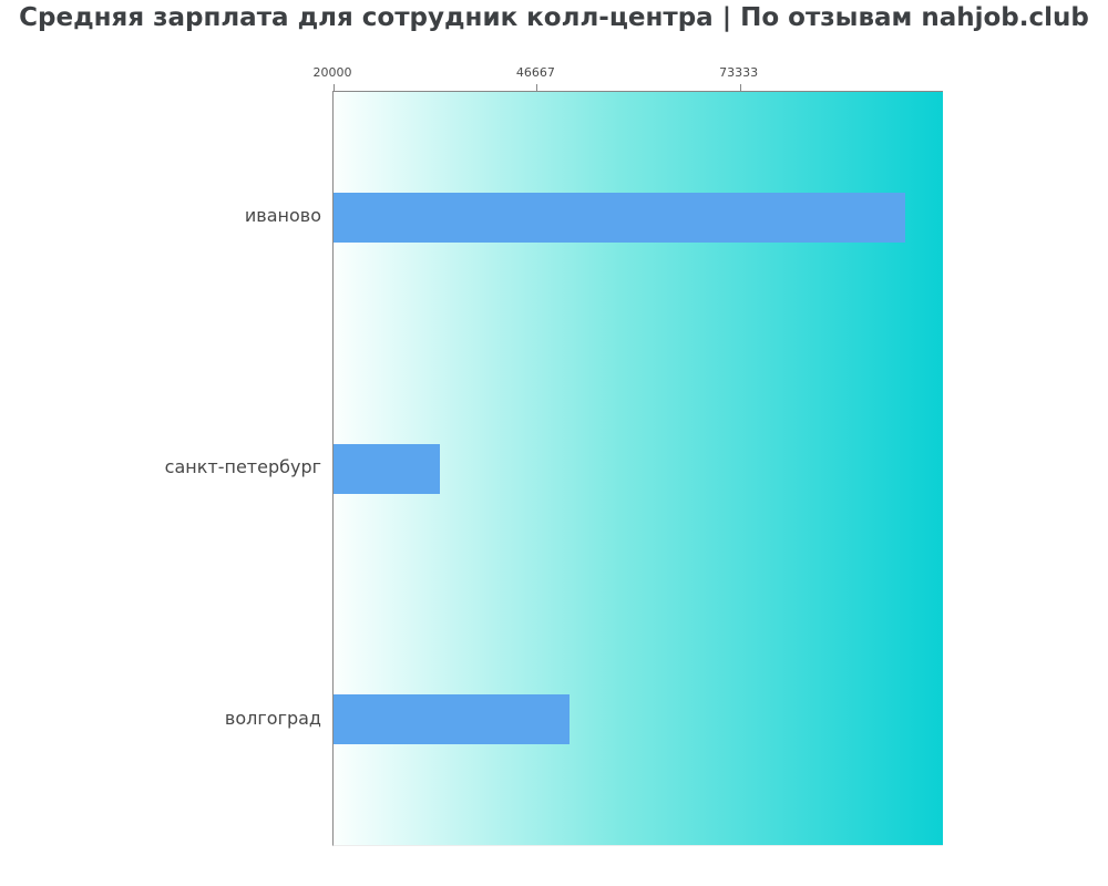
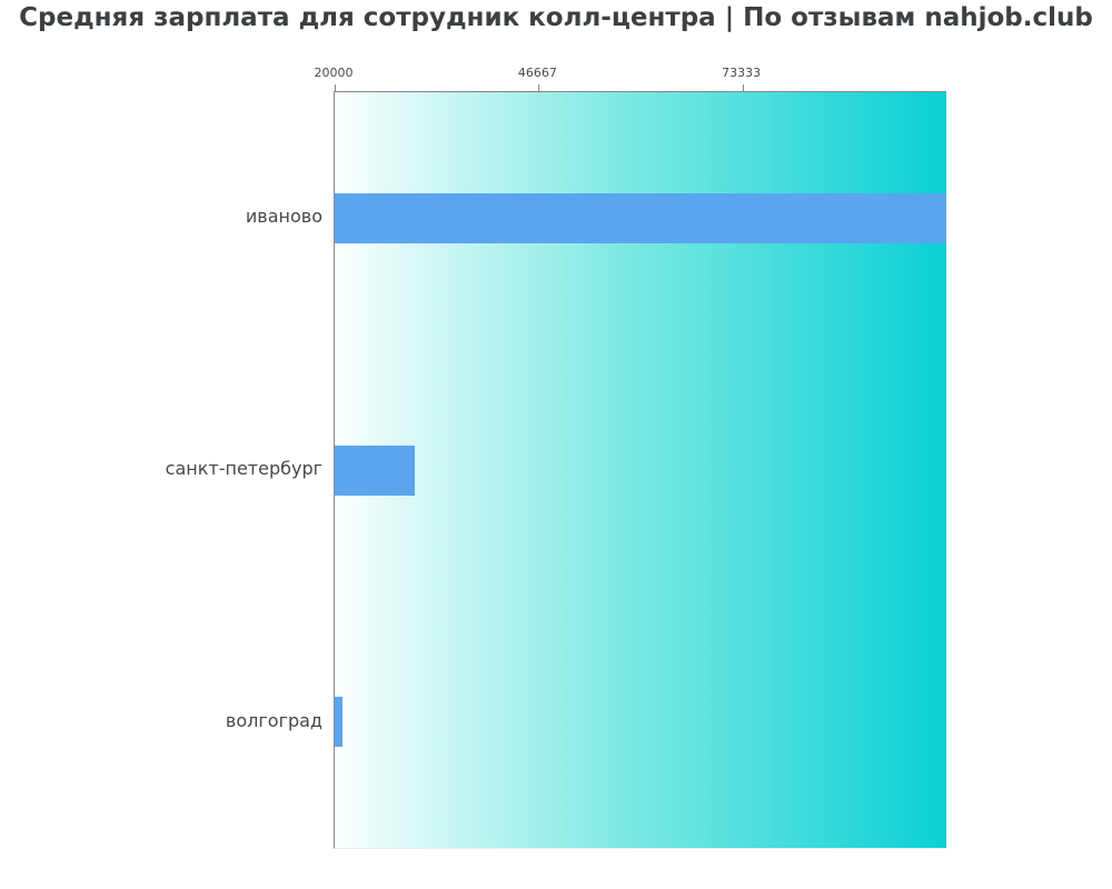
иваново: 95000 -> 100000
санкт-петербург: 34000 -> 30000
волгоград: 51000 -> 21000
